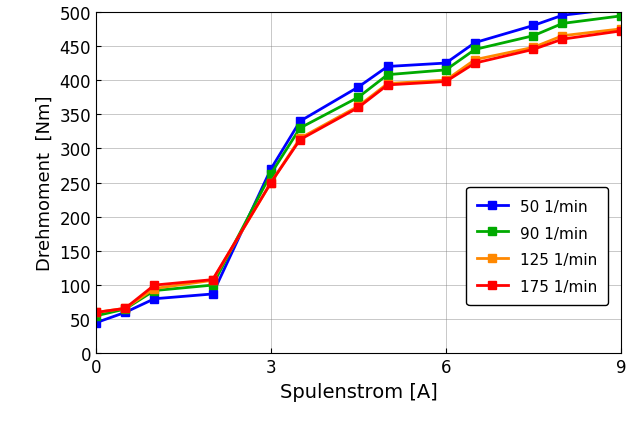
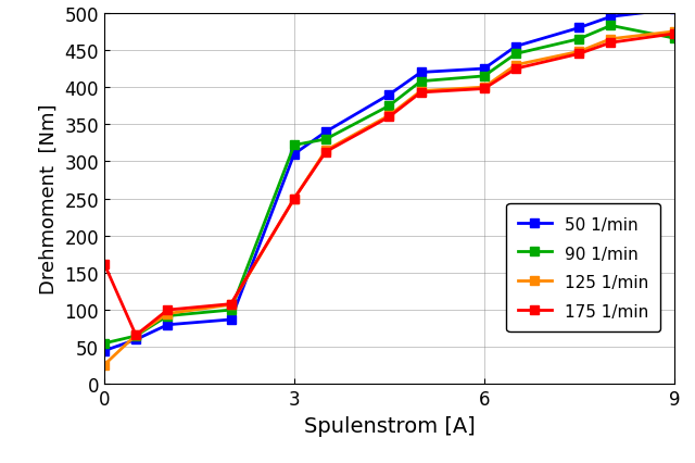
125 1/min/0: 60 -> 26
175 1/min/0: 60 -> 162
50 1/min/3: 270 -> 310
90 1/min/3: 263 -> 322
90 1/min/9: 494 -> 466
